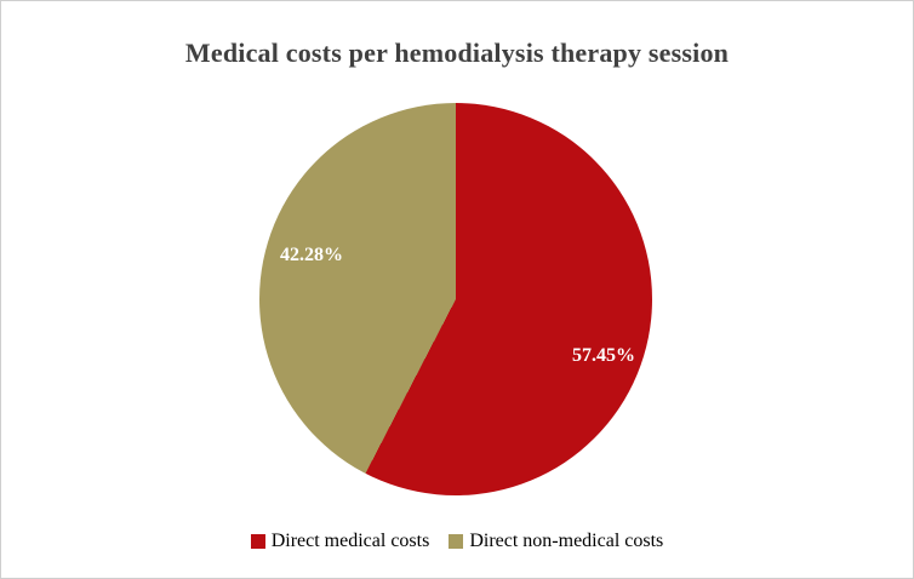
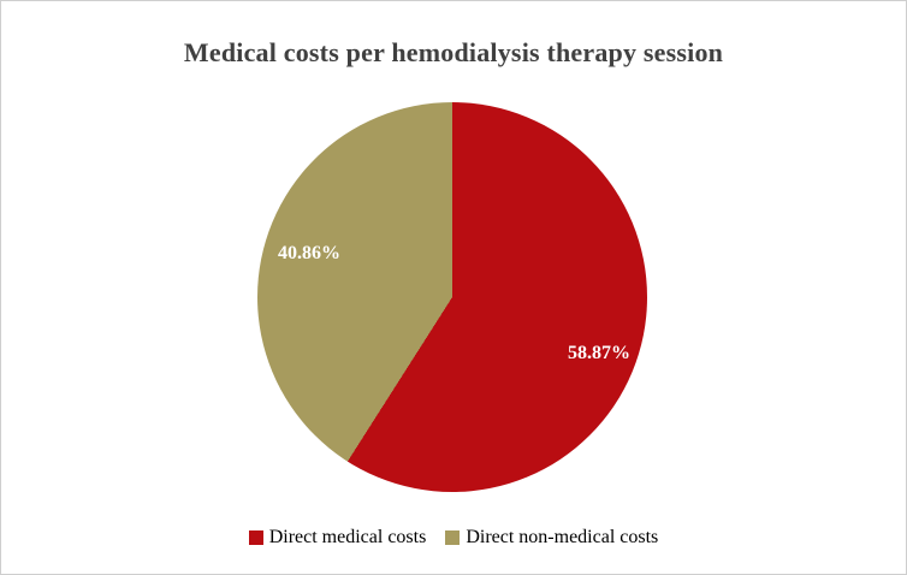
Direct medical costs: 57.45% -> 58.87%
Direct non-medical costs: 42.28% -> 40.86%
